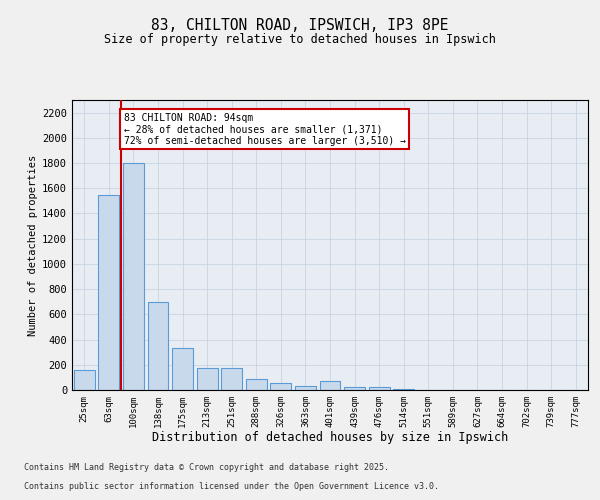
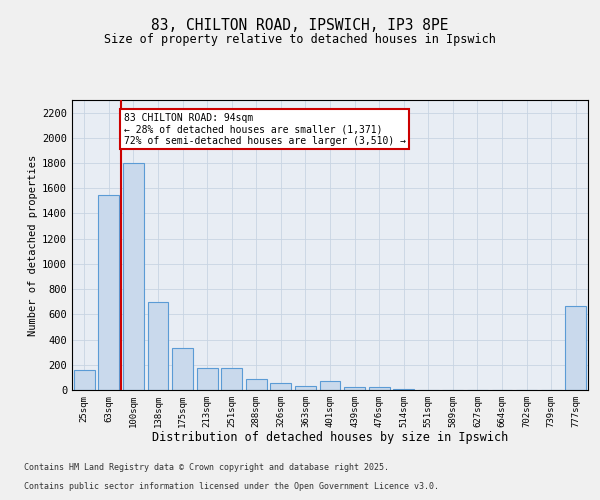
777sqm: 0 -> 670
